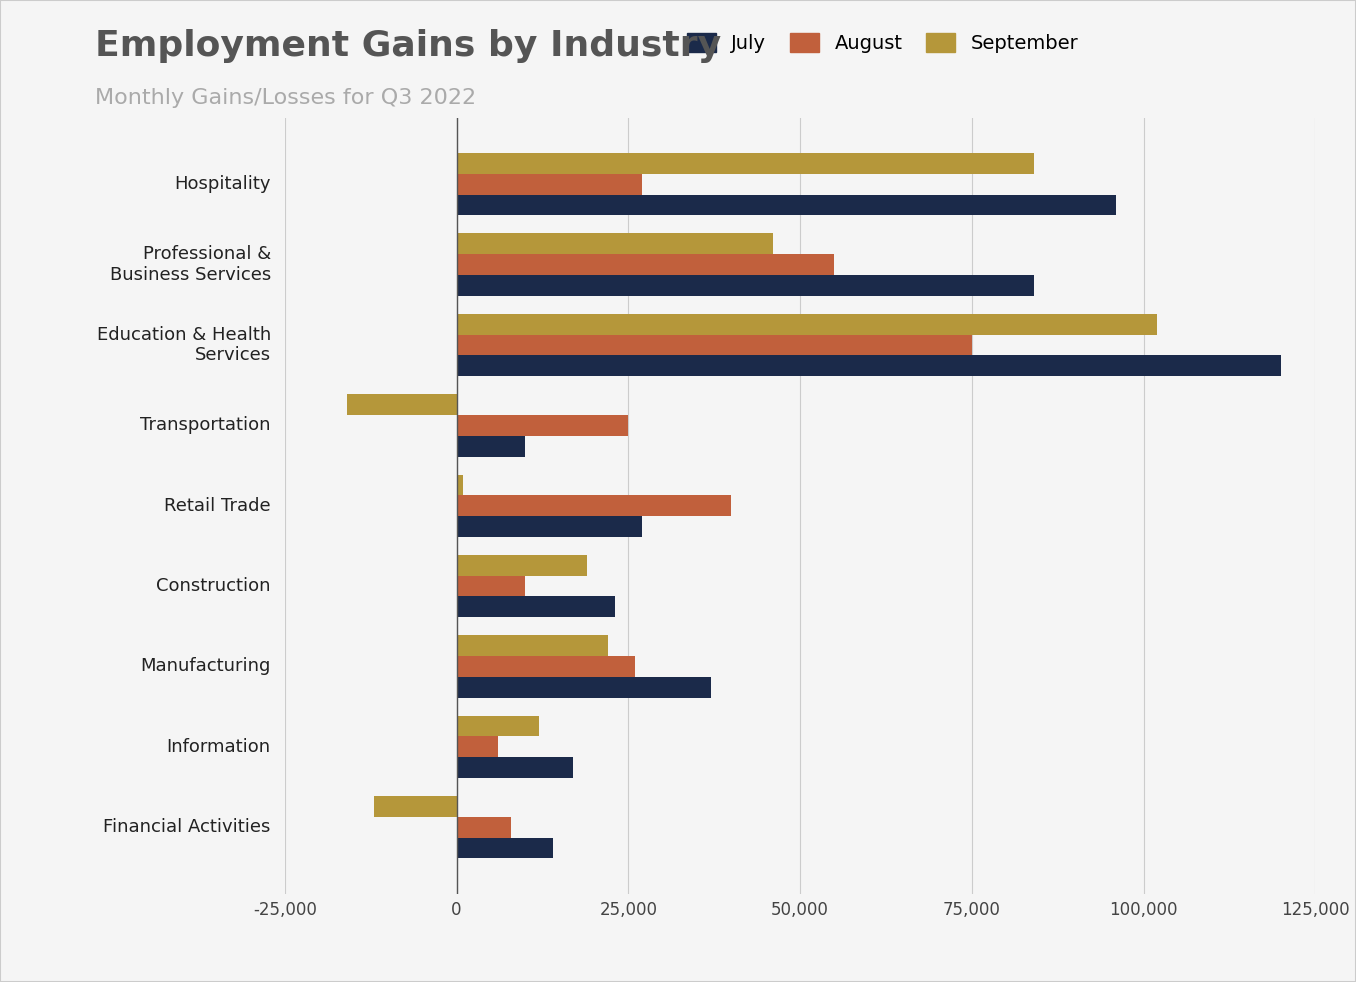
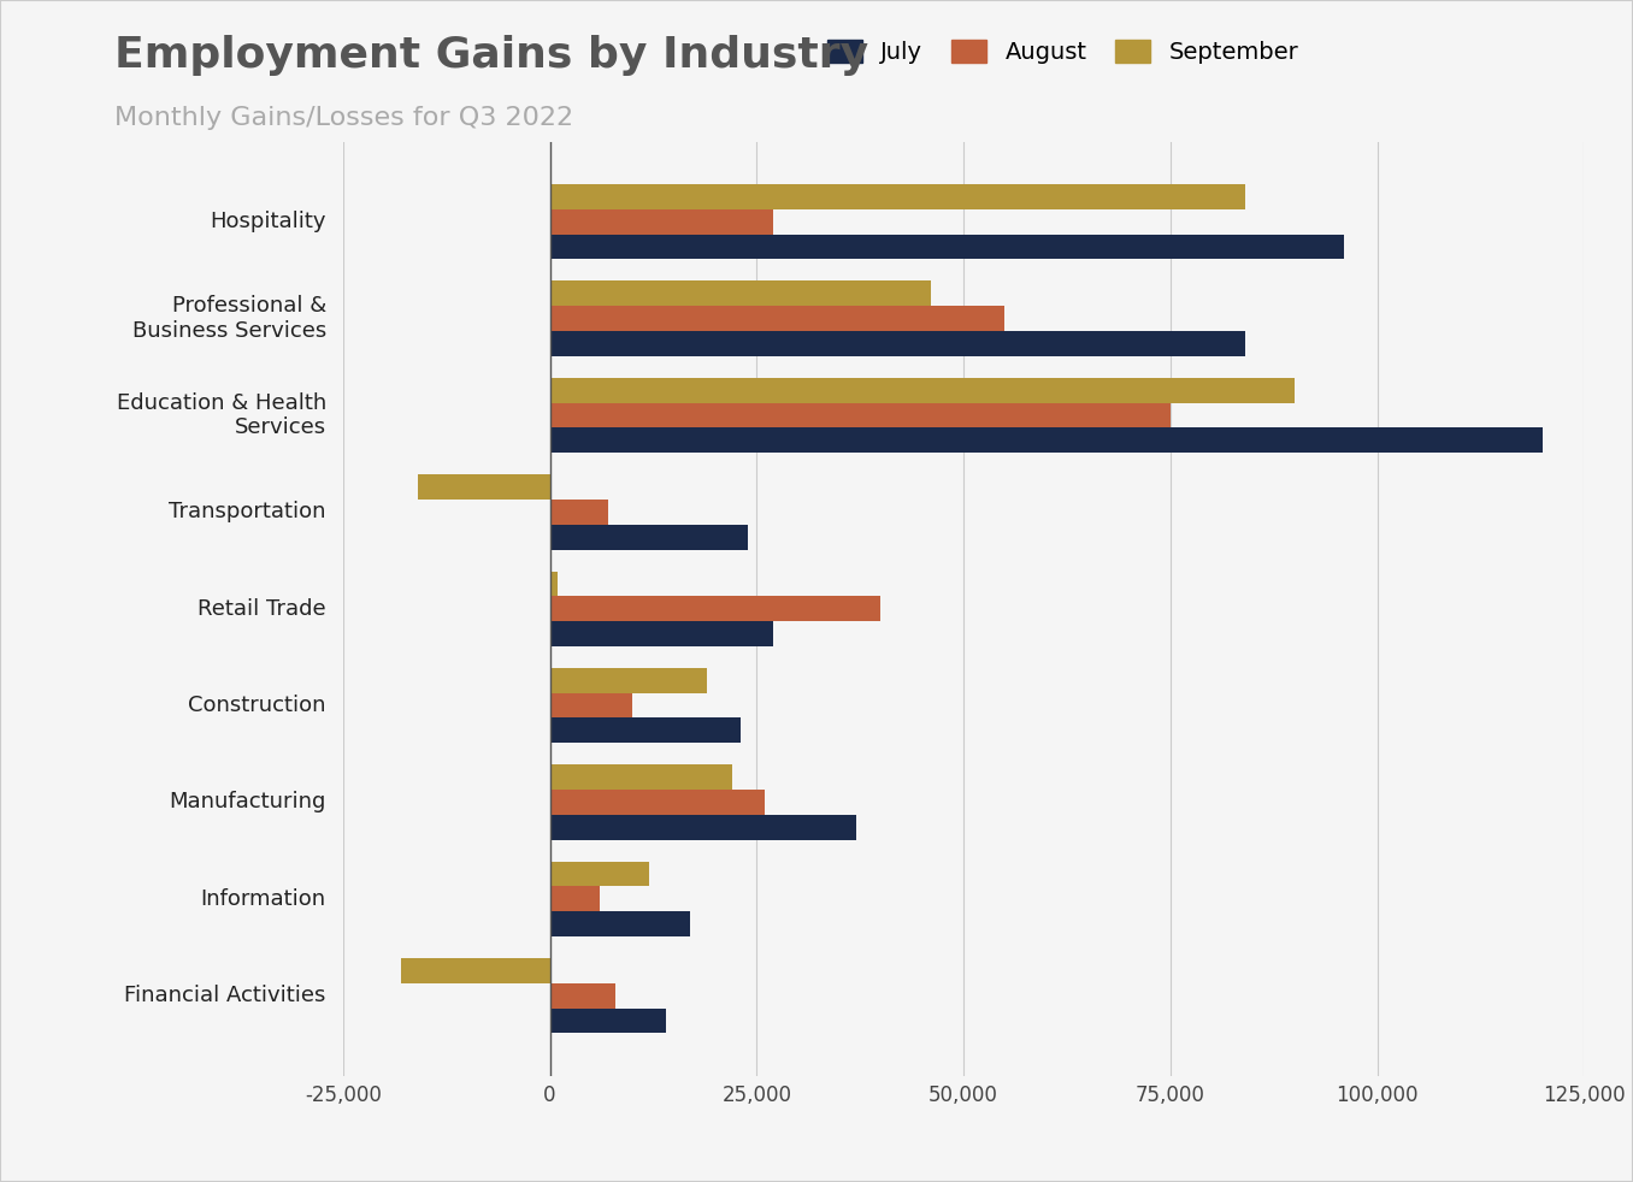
September/Education & Health Services: 102,000 -> 90,000
August/Transportation: 25,000 -> 7,000
July/Transportation: 10,000 -> 24,000
September/Financial Activities: -12,000 -> -18,000
